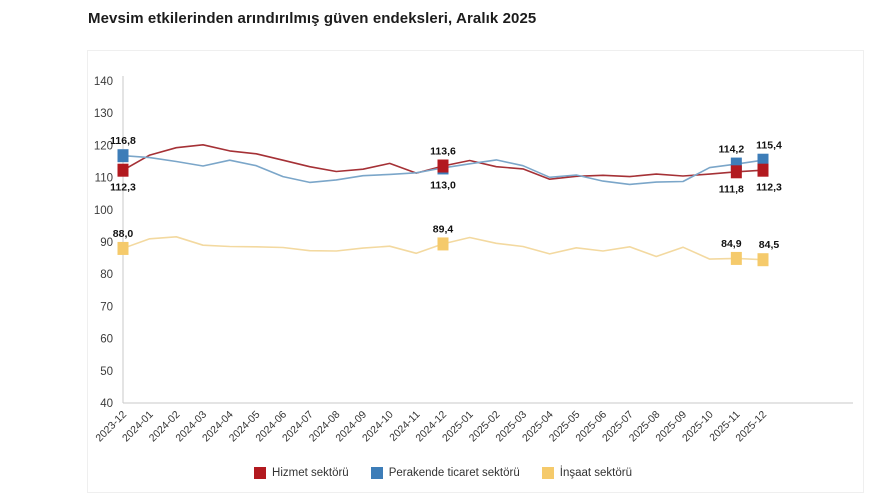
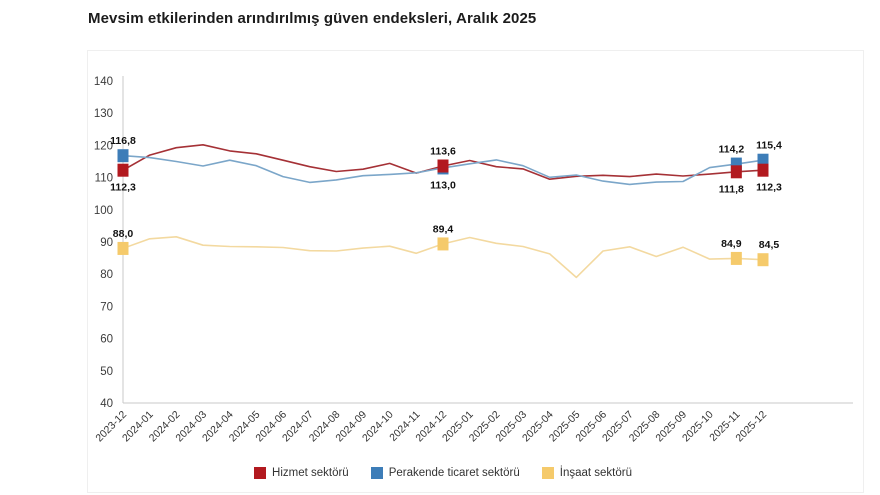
İnşaat sektörü/2025-05: 88 -> 79
